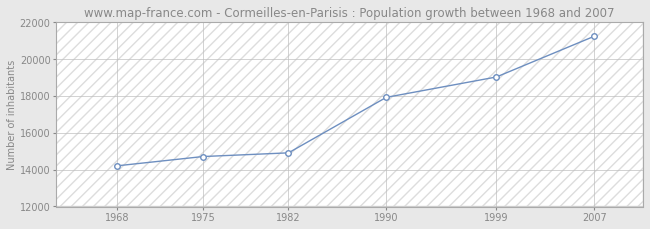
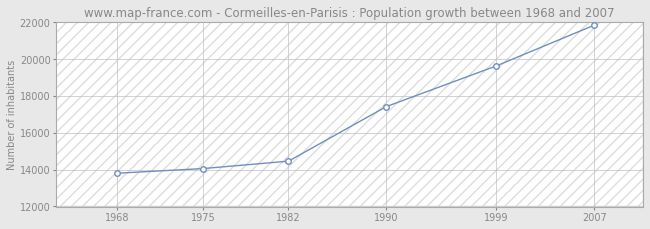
1968: 14200 -> 13800
1975: 14700 -> 14000
1982: 14900 -> 14400
1990: 17900 -> 17400
1999: 19000 -> 19600
2007: 21200 -> 21800
